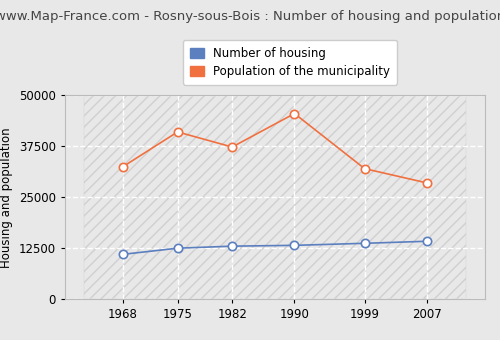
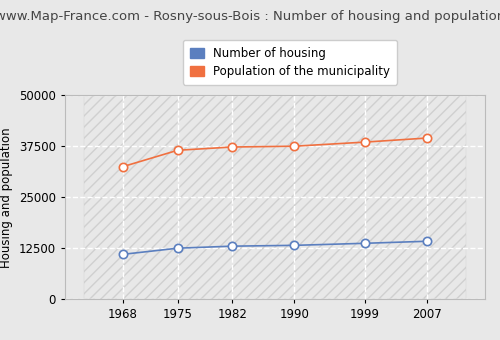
Population of the municipality/1975: 41000 -> 36500
Population of the municipality/1990: 45500 -> 37500
Population of the municipality/1999: 32000 -> 38500
Population of the municipality/2007: 28500 -> 39500
